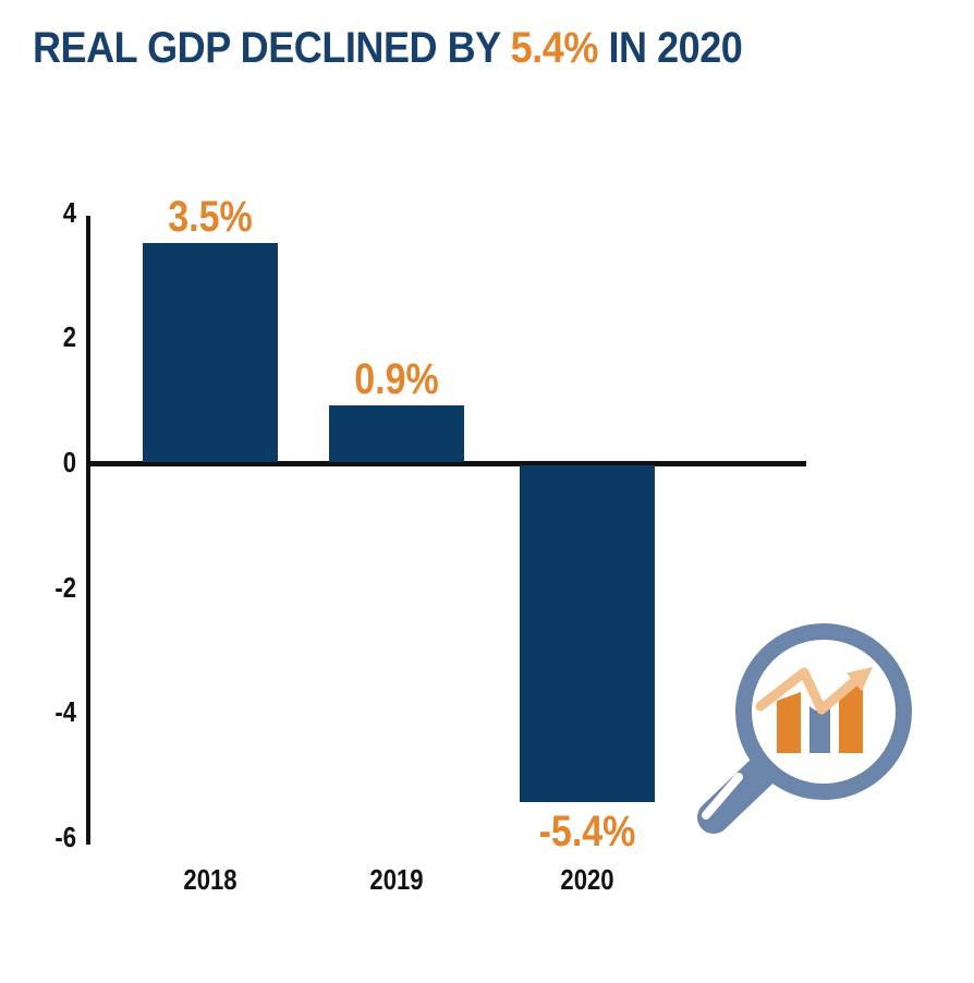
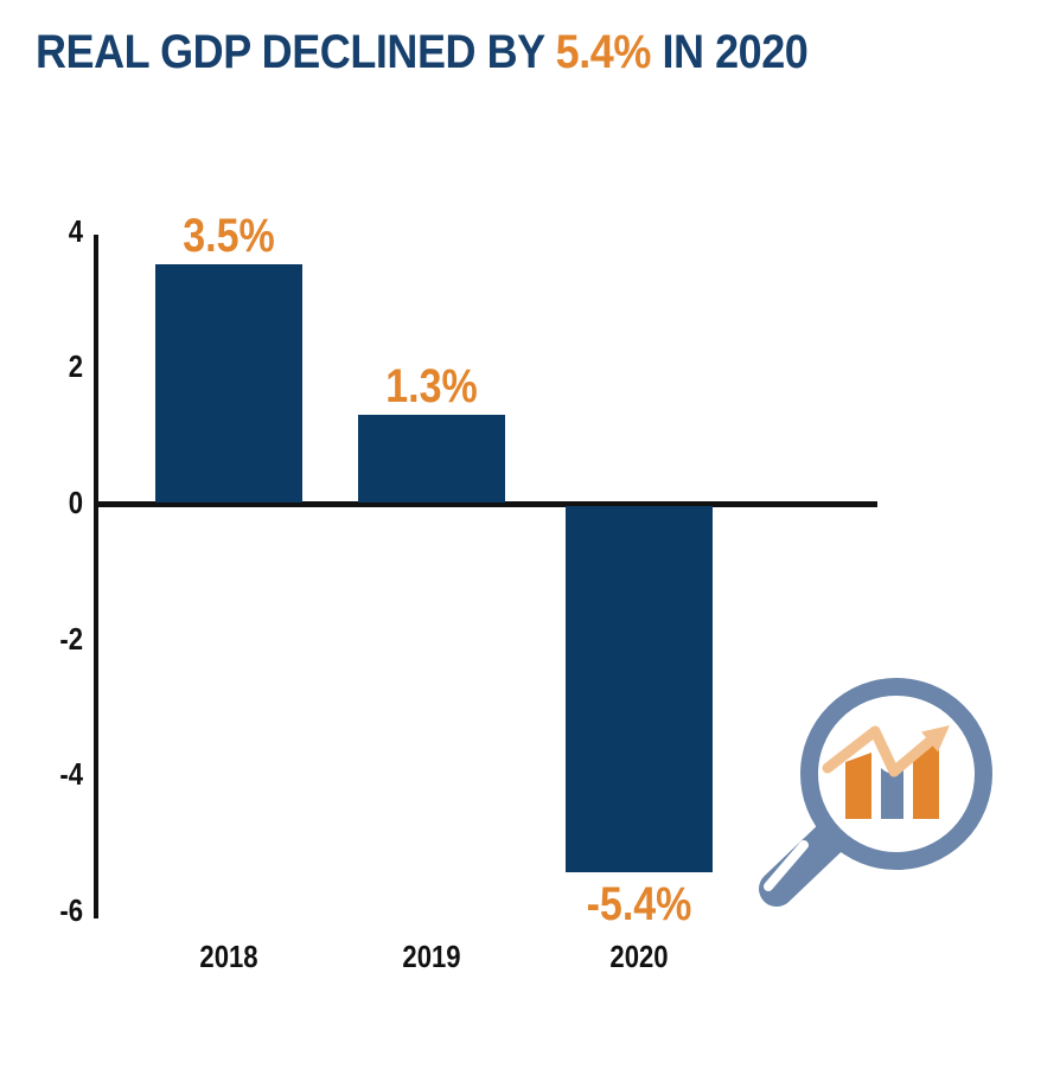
2019: 0.9% -> 1.3%
